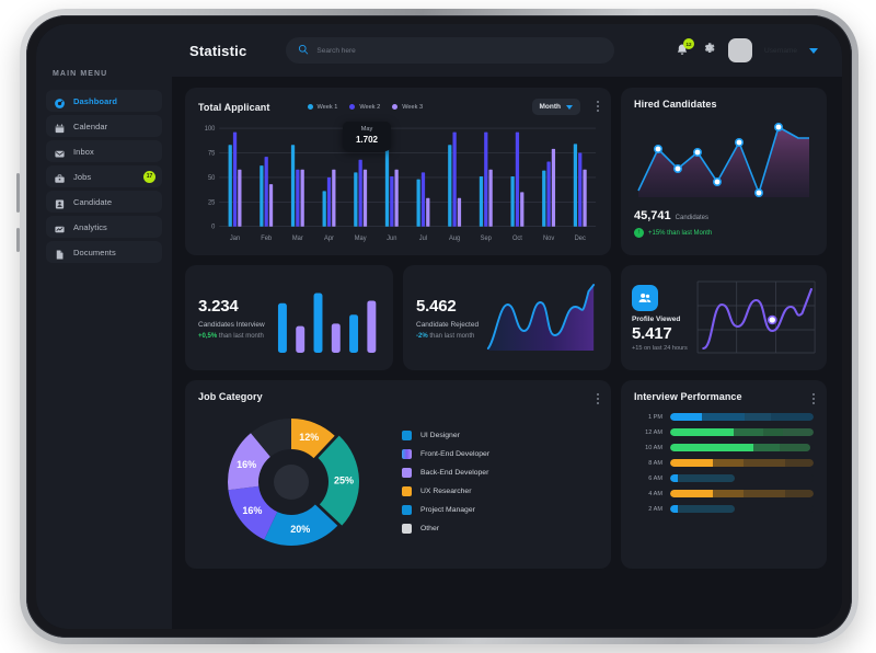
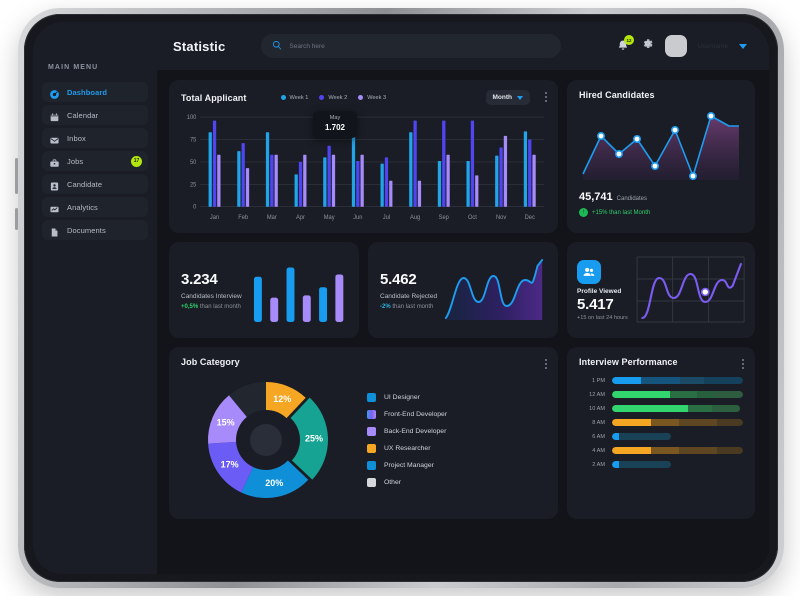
Job Category/Front-End Developer: 16% -> 17%
Job Category/Back-End Developer: 16% -> 15%
